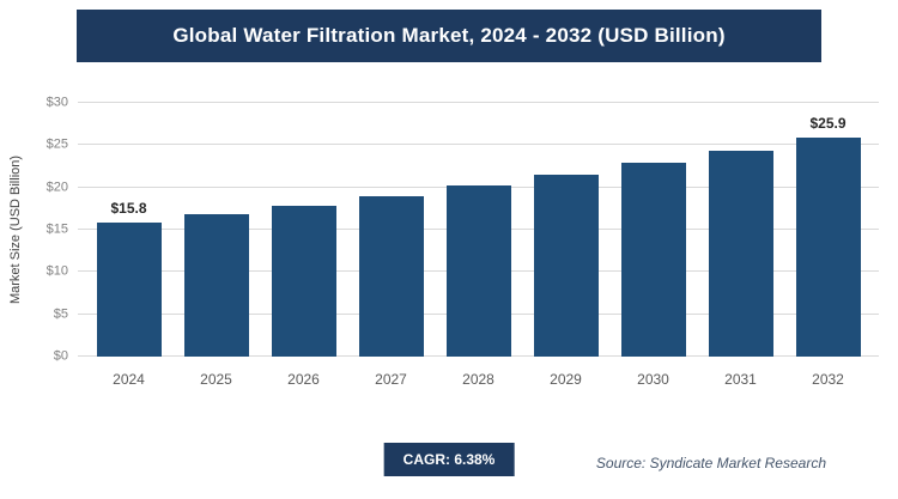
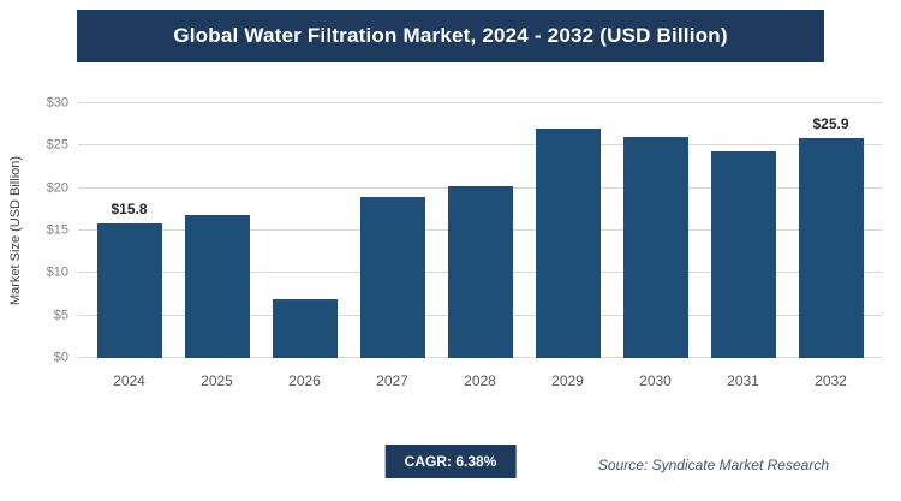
2026: $18 -> $7
2029: $22 -> $27
2030: $23 -> $26
